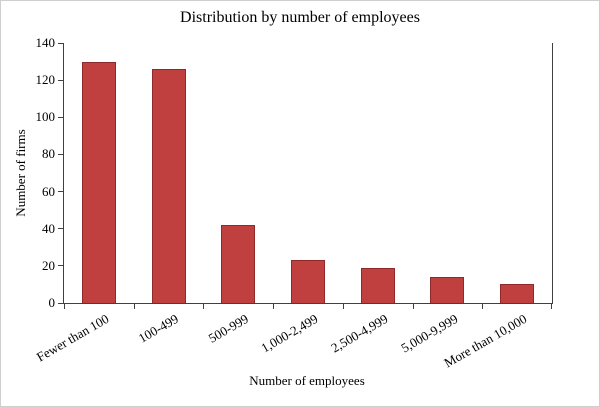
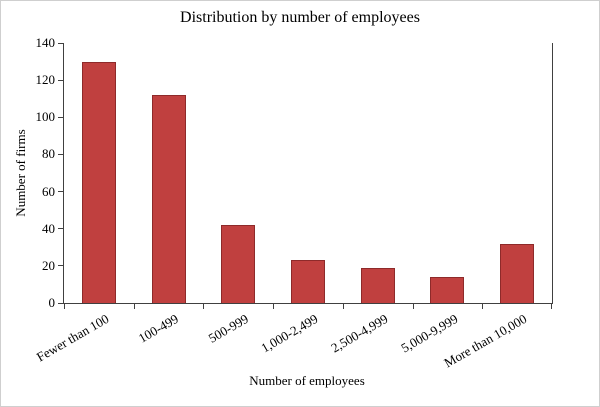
100-499: 126 -> 112
More than 10,000: 10 -> 32
